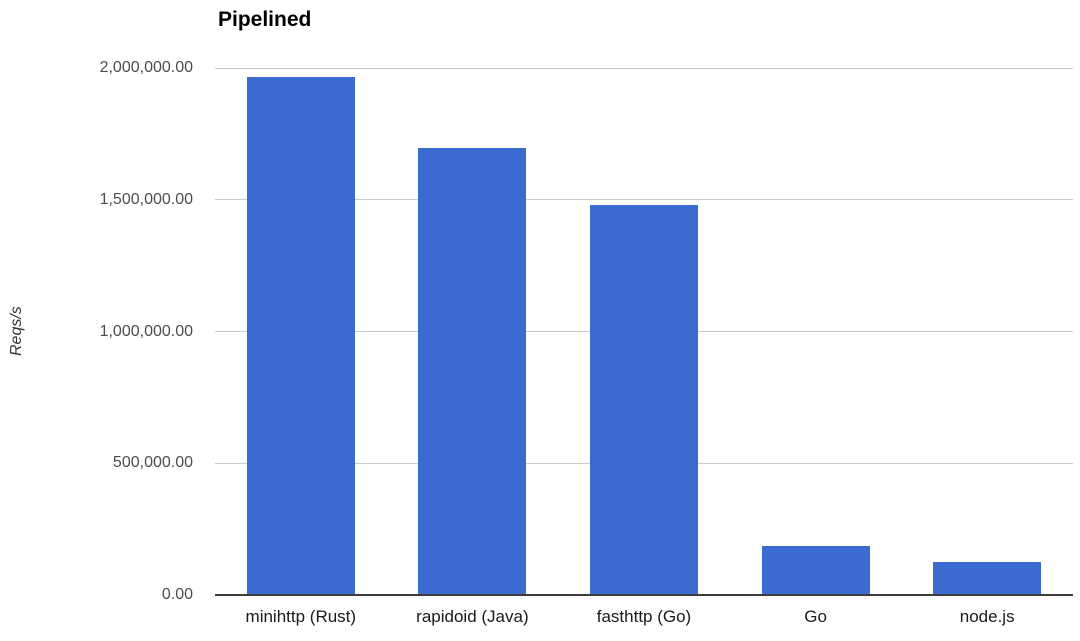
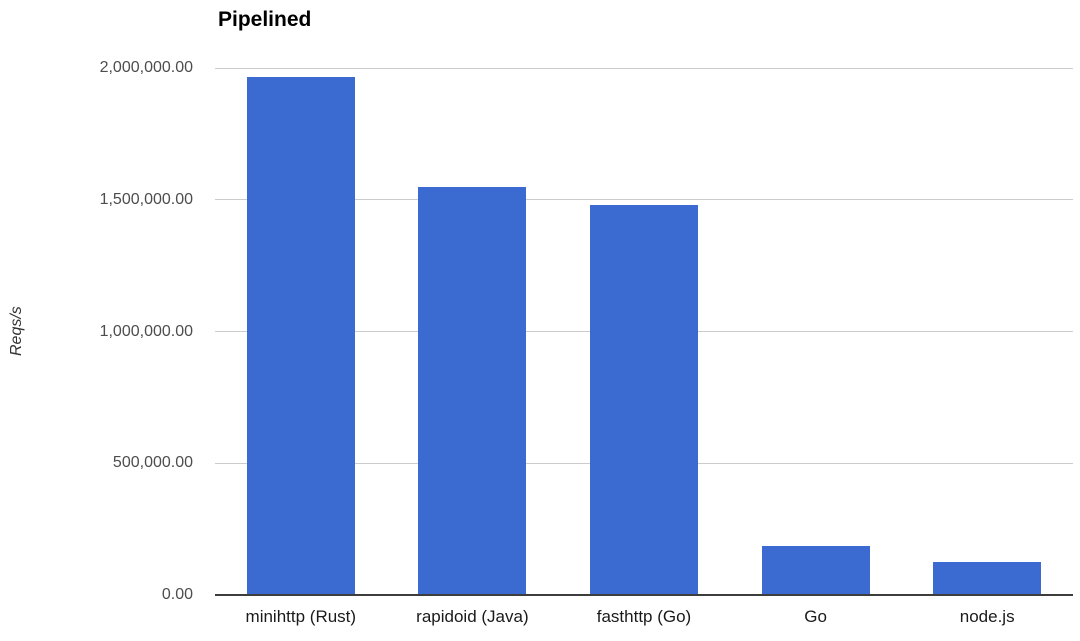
rapidoid (Java): 1700000 -> 1550000
